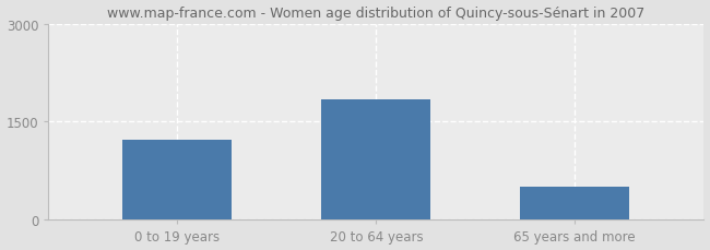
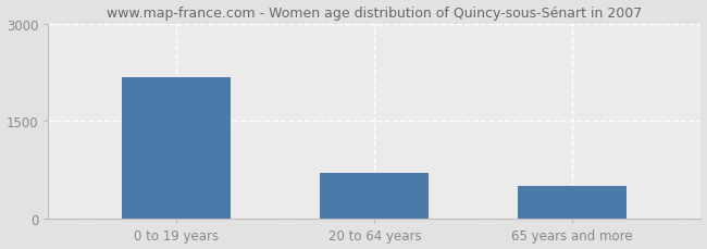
0 to 19 years: 1230 -> 2180
20 to 64 years: 1840 -> 700
